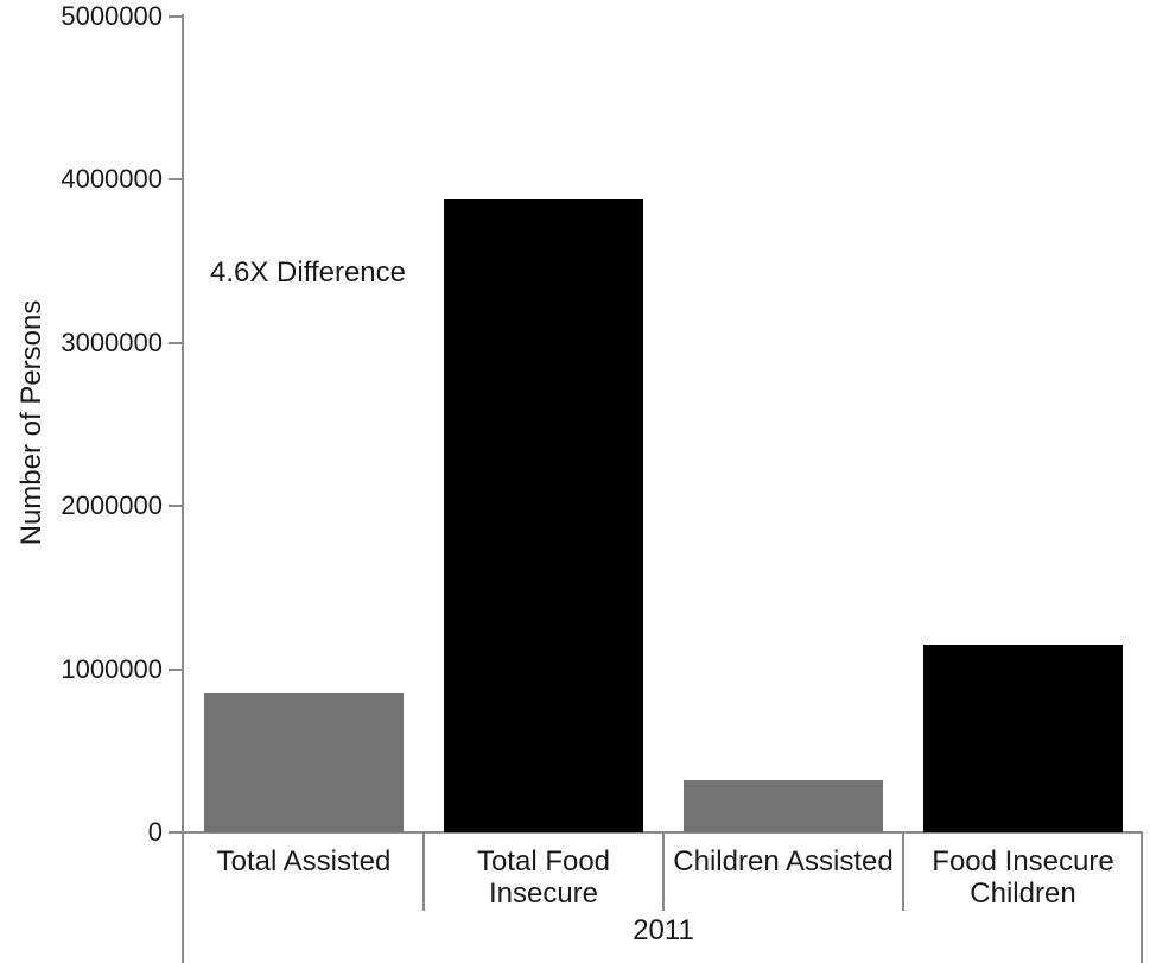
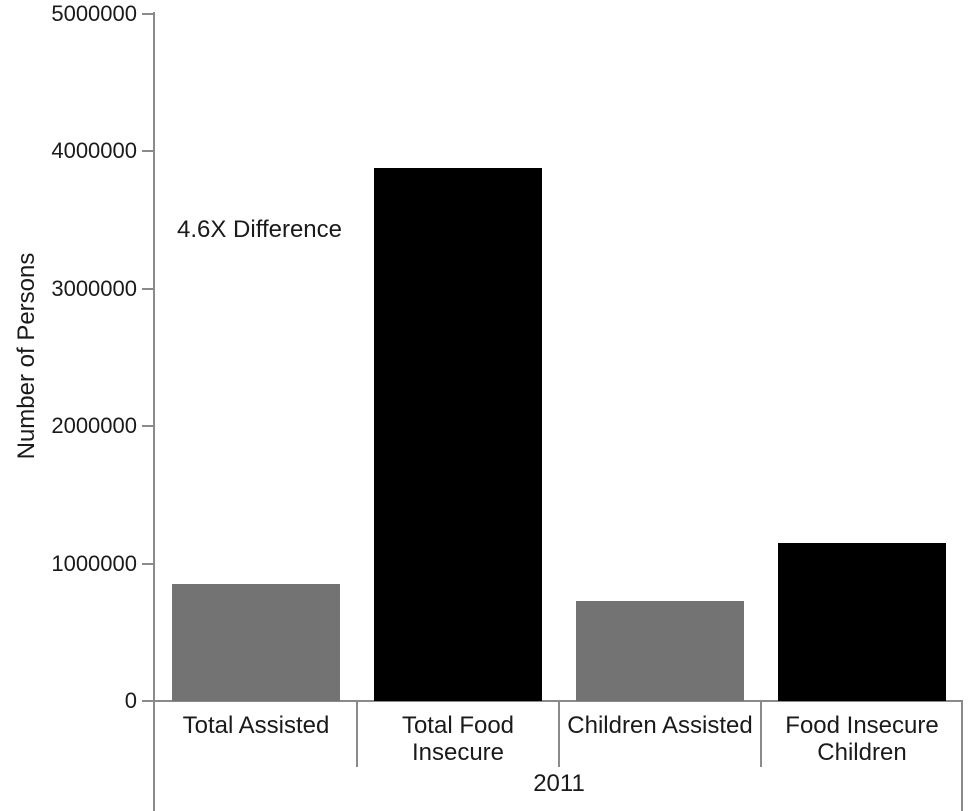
Children Assisted: 320000 -> 730000
